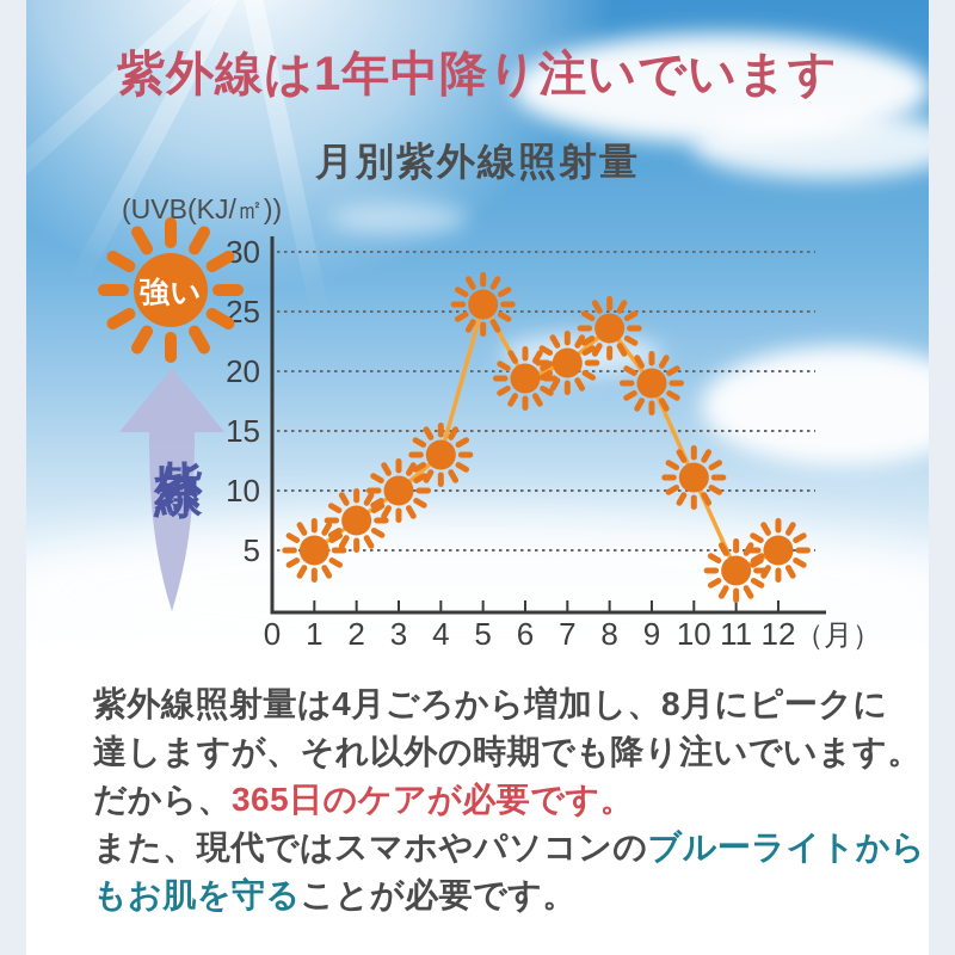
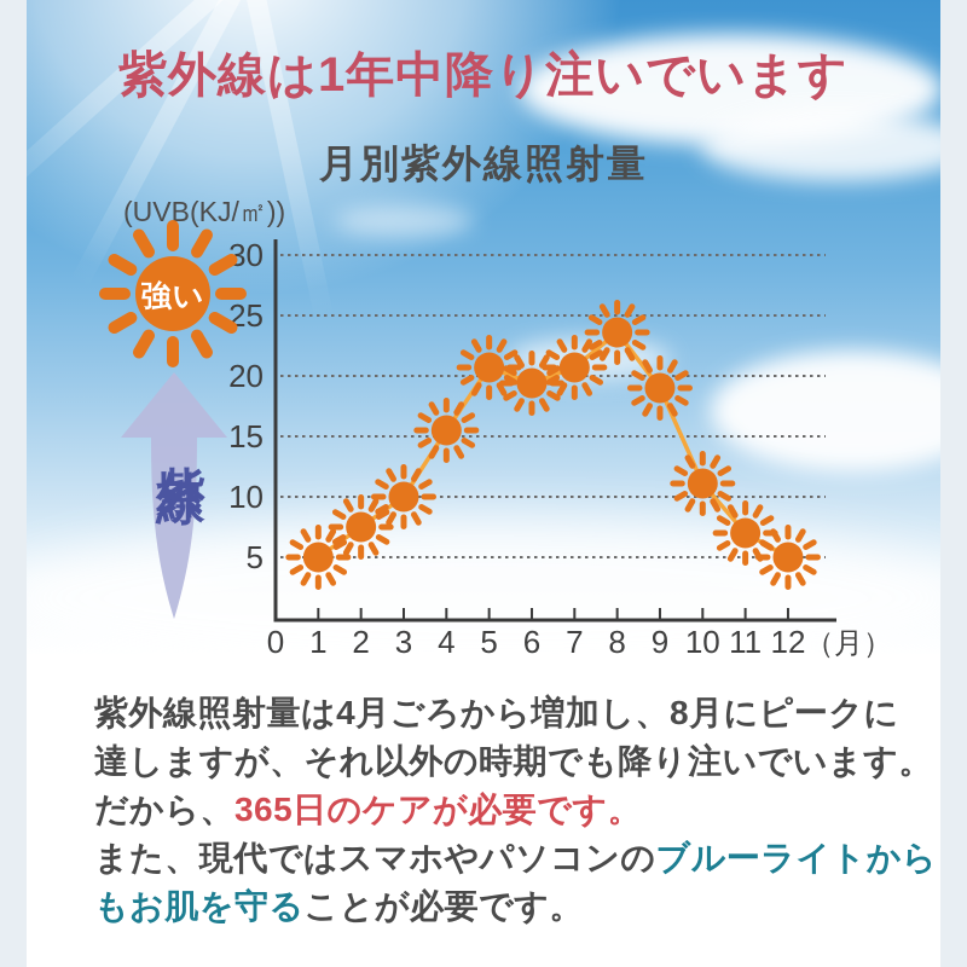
4: 13.0 -> 15.5
5: 25.6 -> 20.7
11: 3.3 -> 7.0
